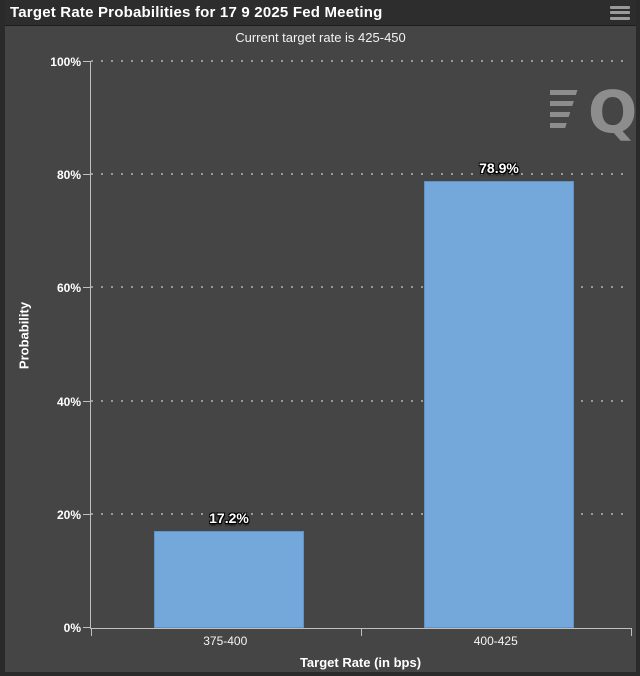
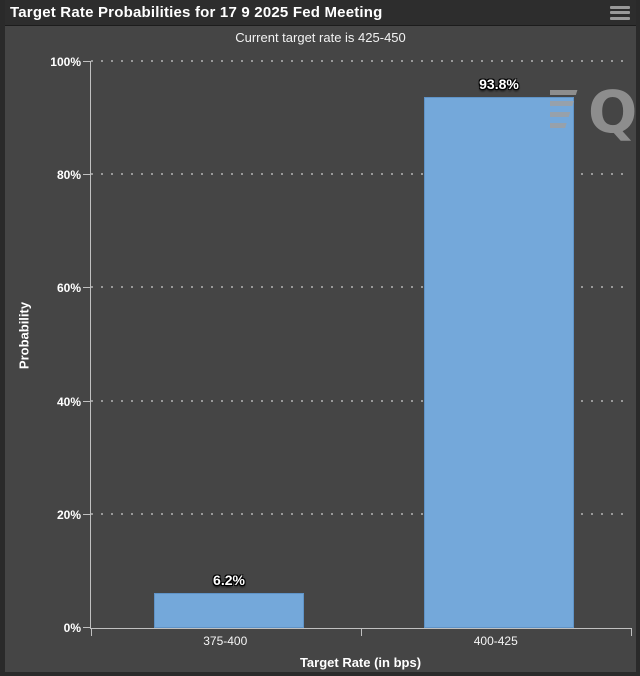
375-400: 17.2% -> 6.2%
400-425: 78.9% -> 93.8%
